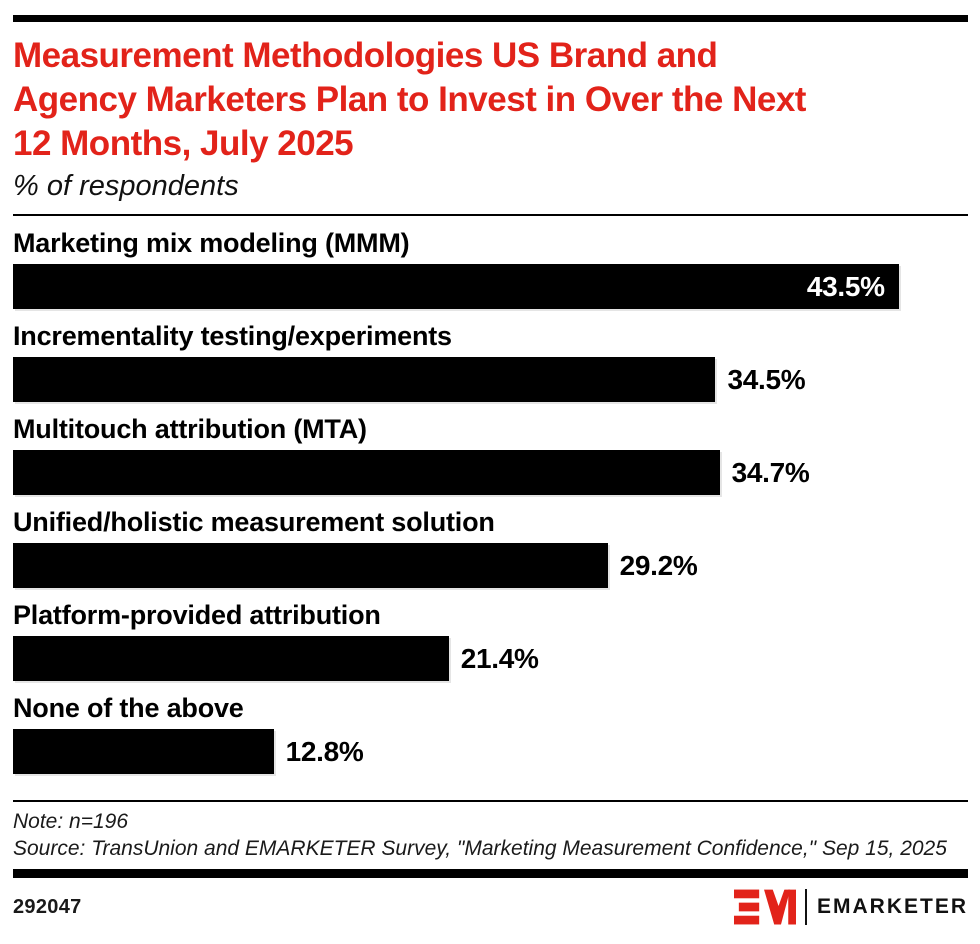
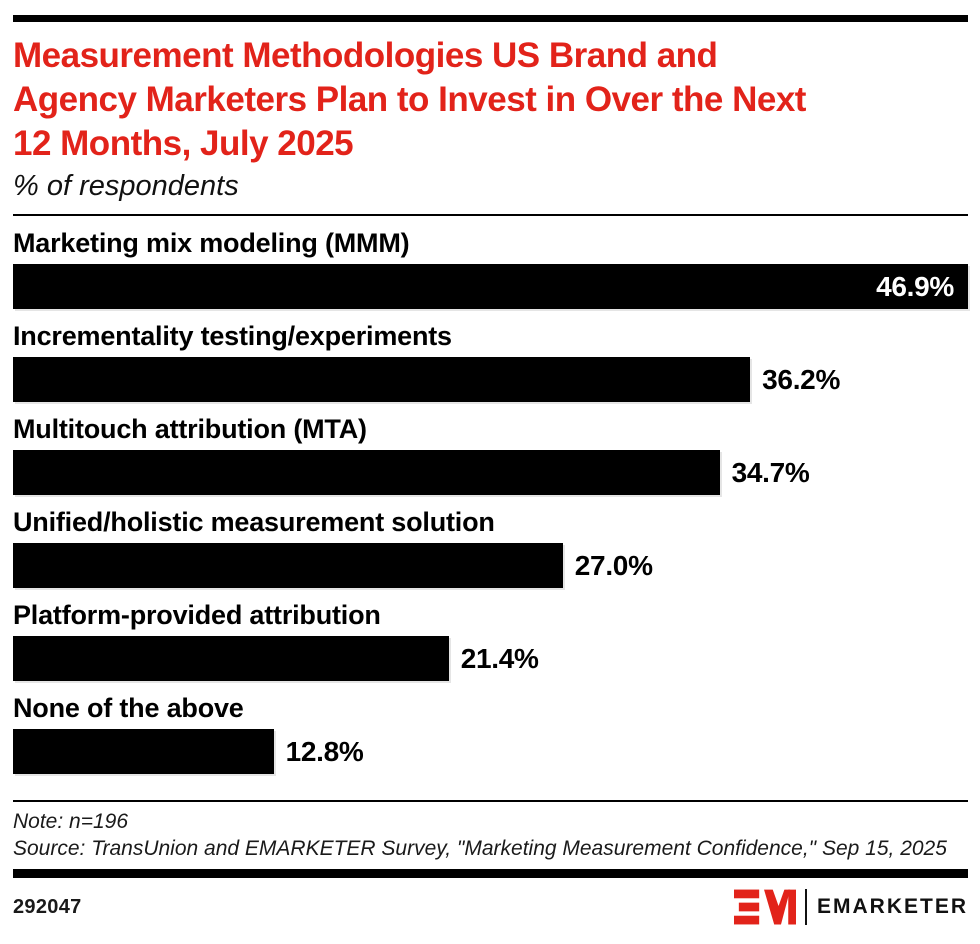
Marketing mix modeling (MMM): 43.5% -> 46.9%
Incrementality testing/experiments: 34.5% -> 36.2%
Unified/holistic measurement solution: 29.2% -> 27.0%
